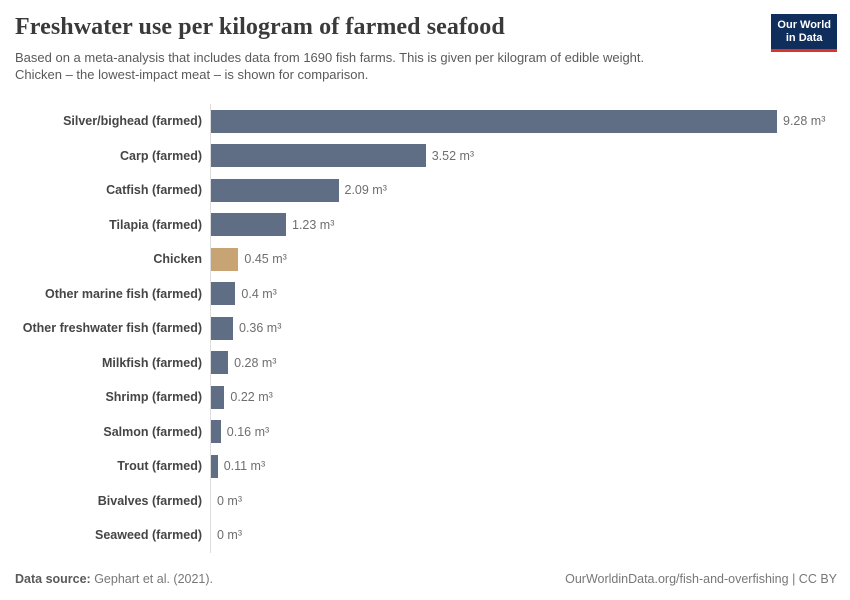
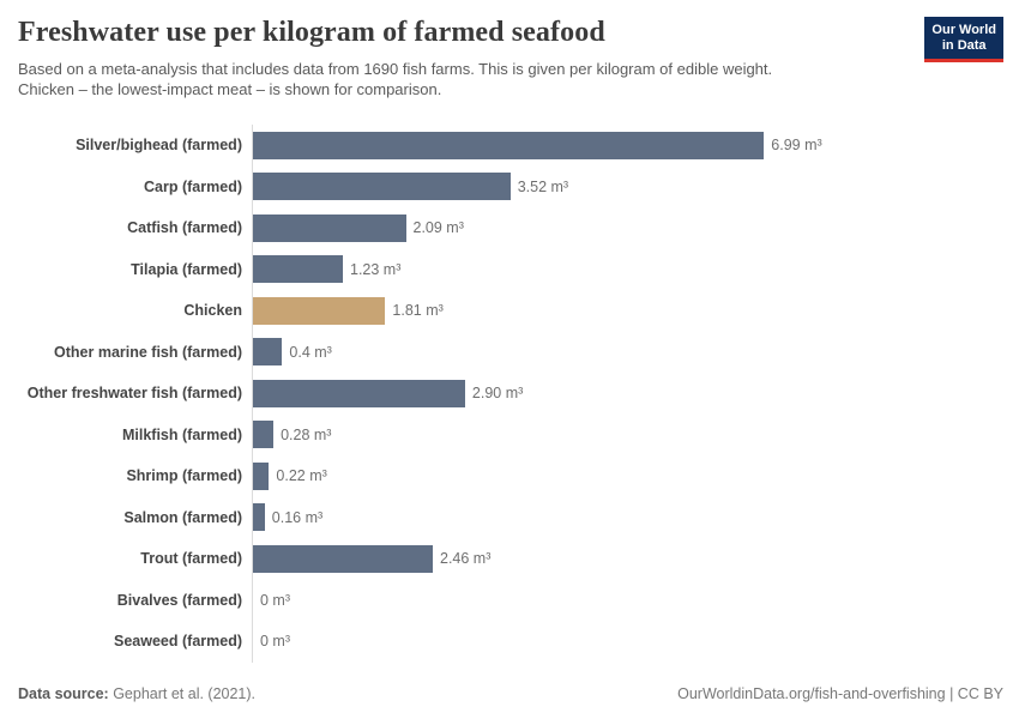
Silver/bighead (farmed): 9.28 -> 6.99
Chicken: 0.45 -> 1.81
Other freshwater fish (farmed): 0.36 -> 2.90
Trout (farmed): 0.11 -> 2.46
